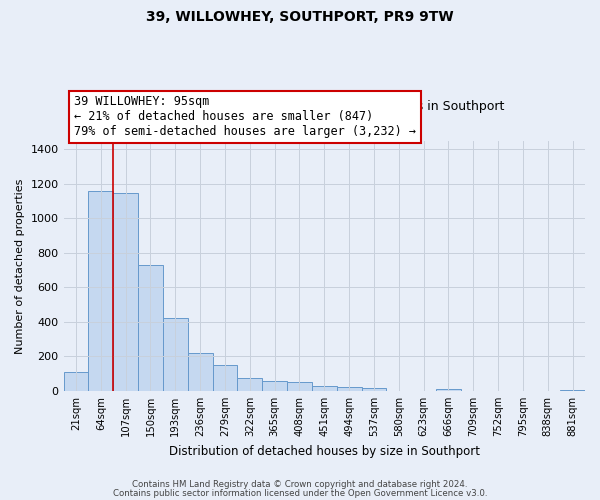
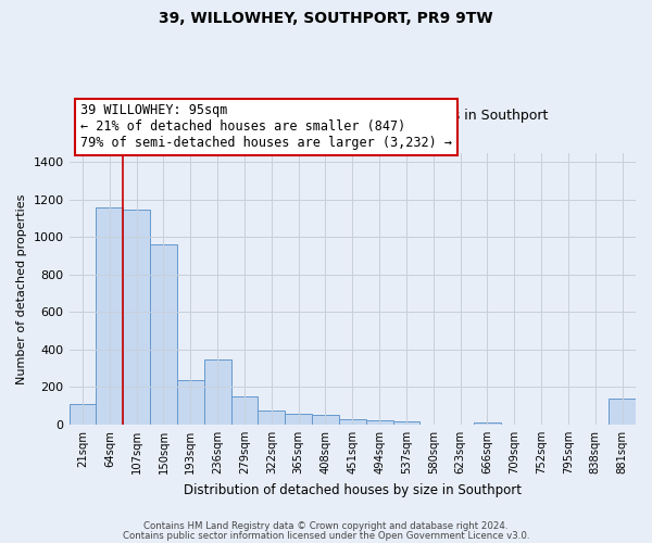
150sqm: 730 -> 960
193sqm: 420 -> 240
236sqm: 220 -> 350
881sqm: 0 -> 140
